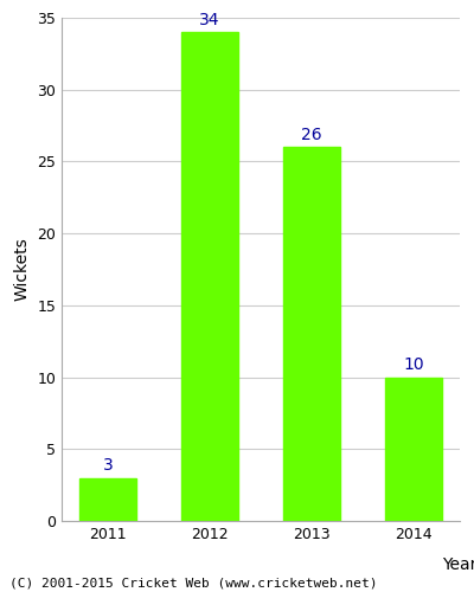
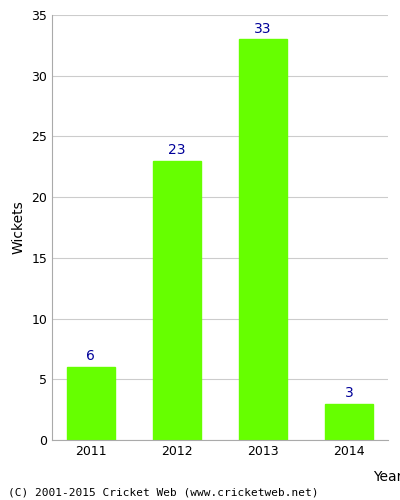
2011: 3 -> 6
2012: 34 -> 23
2013: 26 -> 33
2014: 10 -> 3
